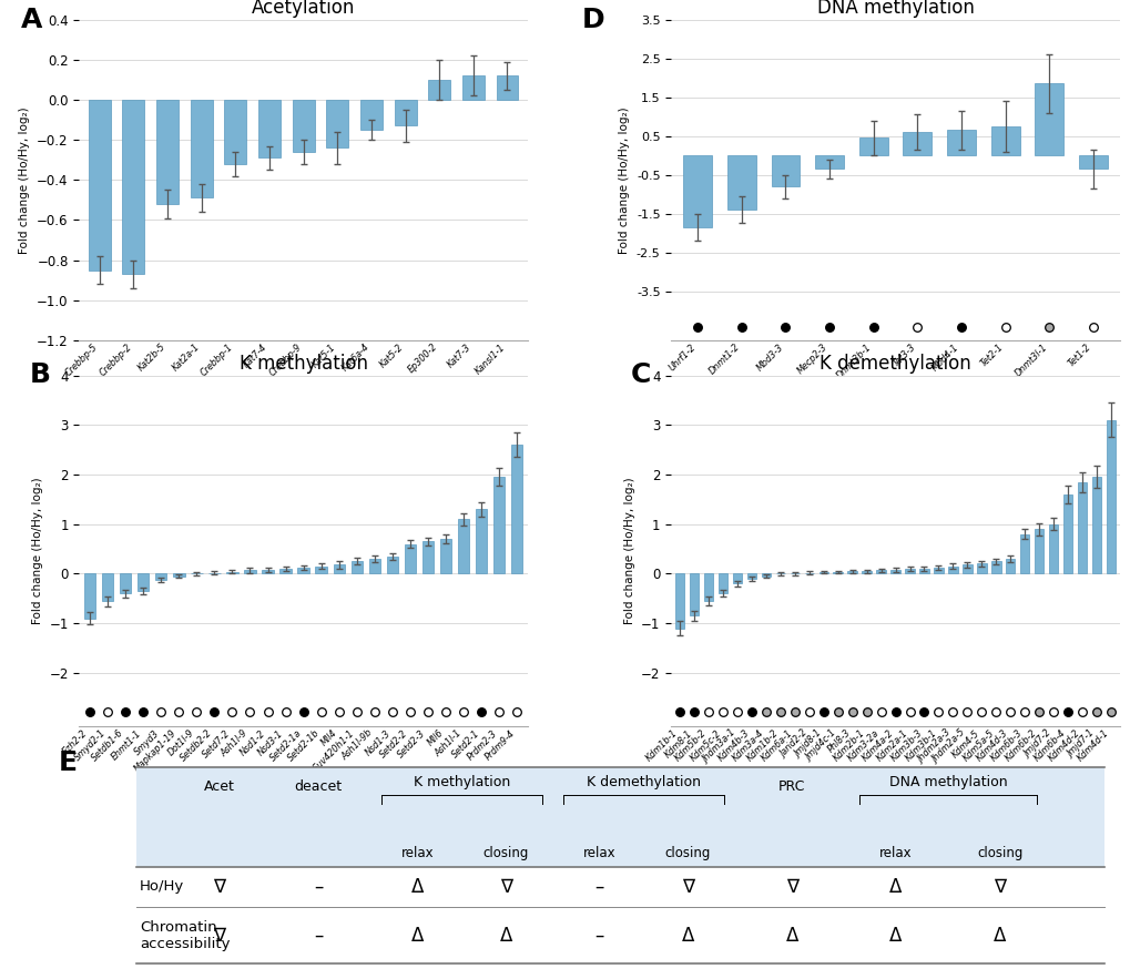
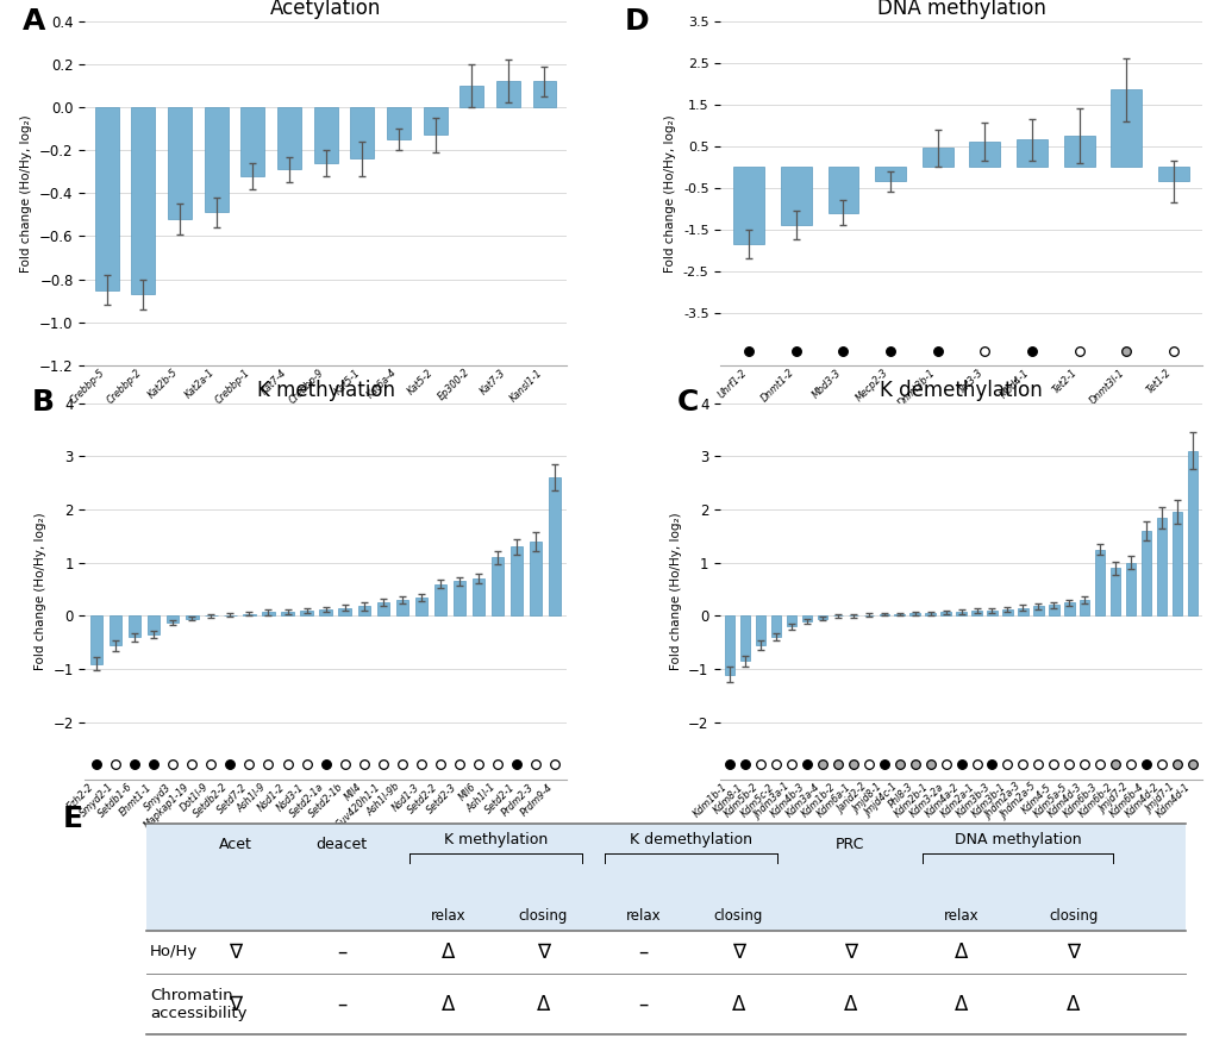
DNA methylation/Mbd3-3: -0.80 -> -1.10
K methylation/Prdm2-3: 1.95 -> 1.40
K demethylation/Kdm6b-3: 0.80 -> 1.25
